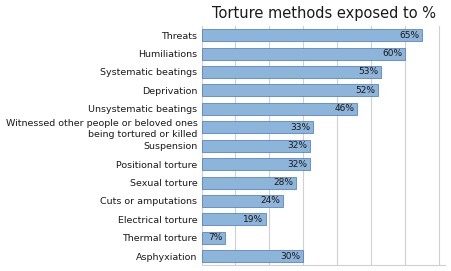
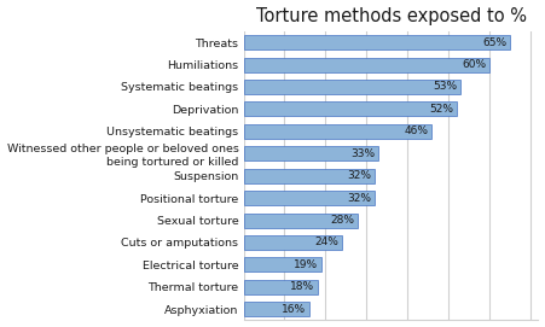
Thermal torture: 7% -> 18%
Asphyxiation: 30% -> 16%
